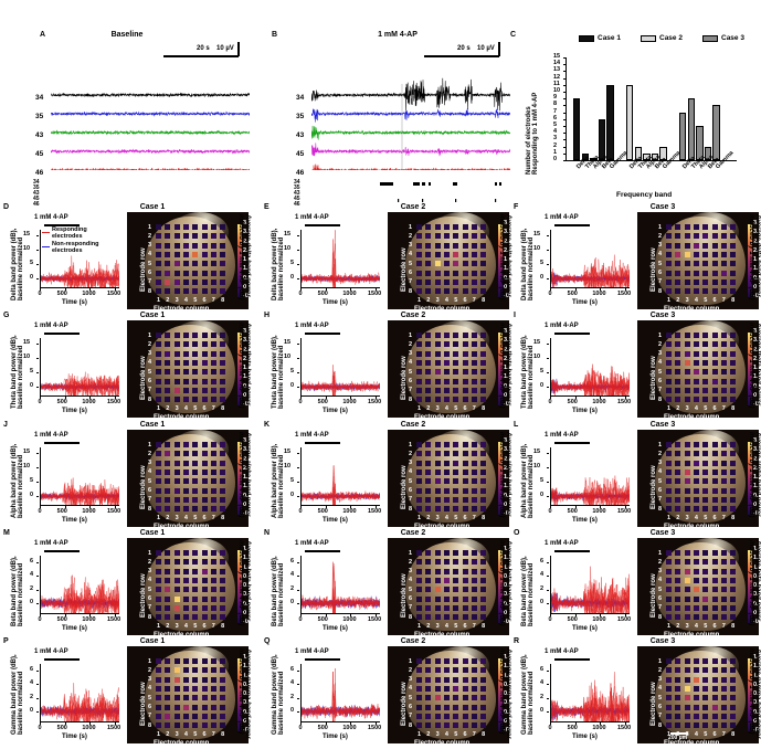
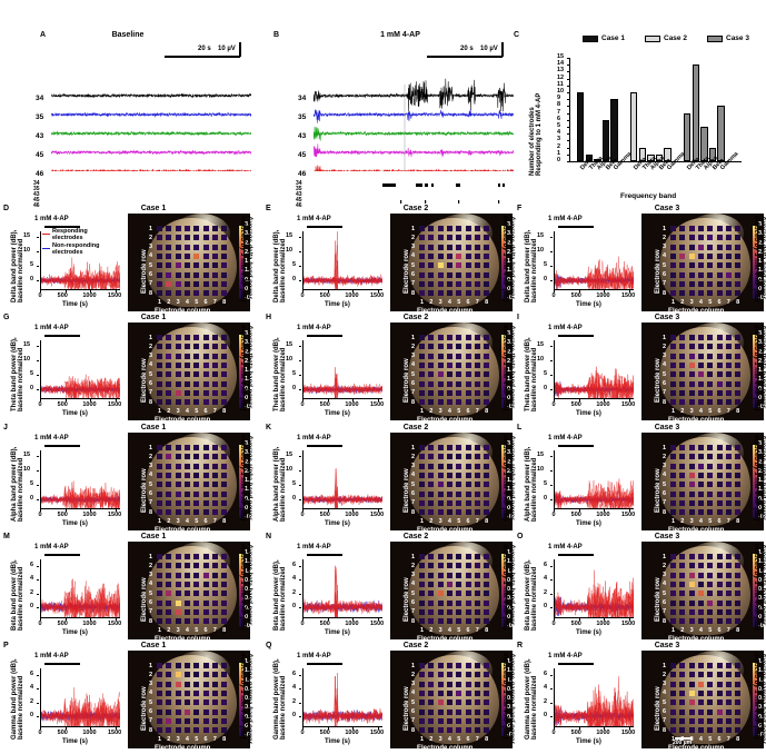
Case 1/Delta: 9 -> 10
Case 2/Delta: 11 -> 10
Case 3/Theta: 9 -> 14
Case 1/Gamma: 11 -> 9
